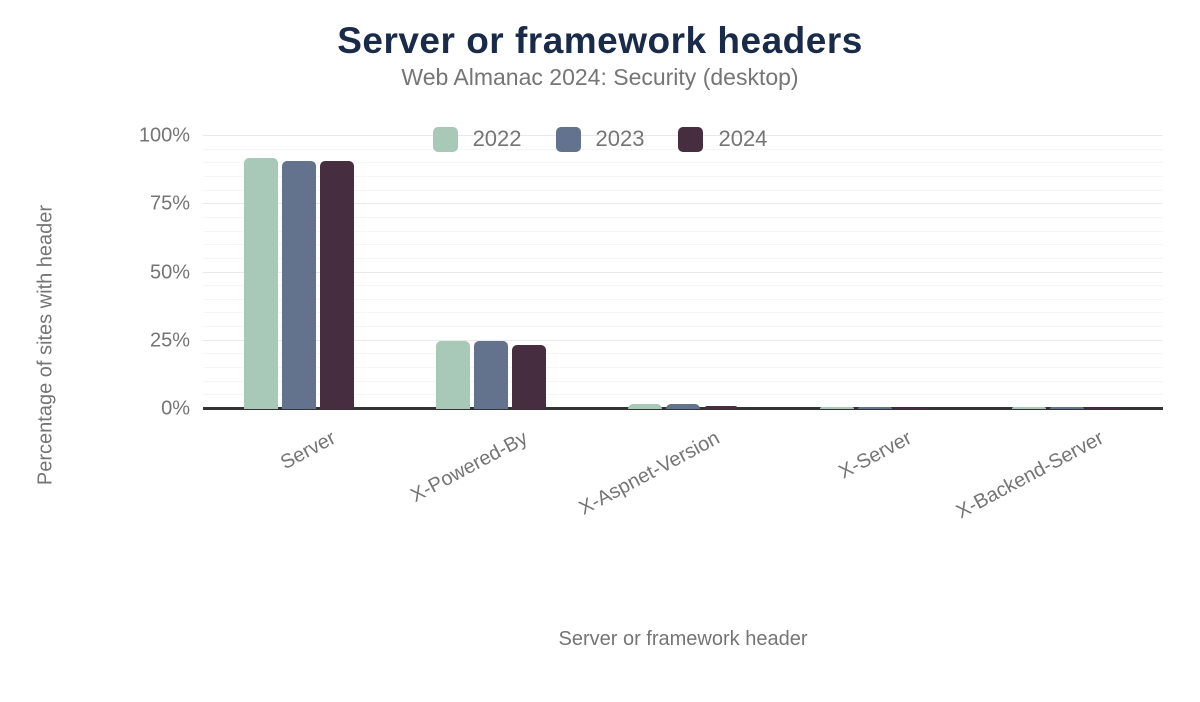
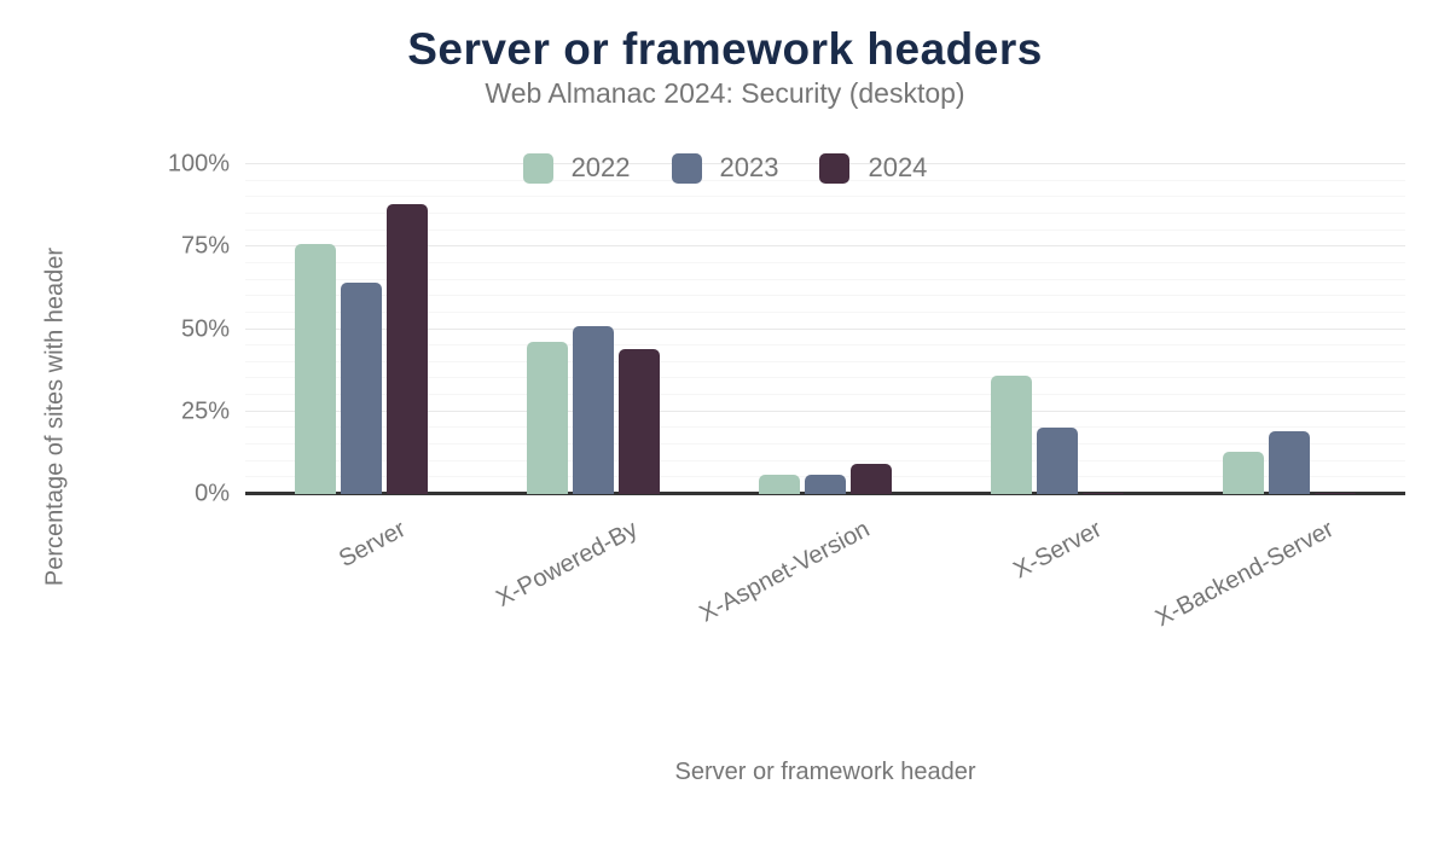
2022/Server: 92% -> 76%
2023/Server: 91% -> 64%
2024/Server: 91% -> 88%
2022/X-Powered-By: 25% -> 46%
2023/X-Powered-By: 25% -> 51%
2024/X-Powered-By: 24% -> 44%
2022/X-Aspnet-Version: 2% -> 6%
2023/X-Aspnet-Version: 2% -> 6%
2024/X-Aspnet-Version: 1% -> 9%
2022/X-Server: 1% -> 36%
2023/X-Server: 1% -> 20%
2022/X-Backend-Server: 1% -> 13%
2023/X-Backend-Server: 1% -> 19%
